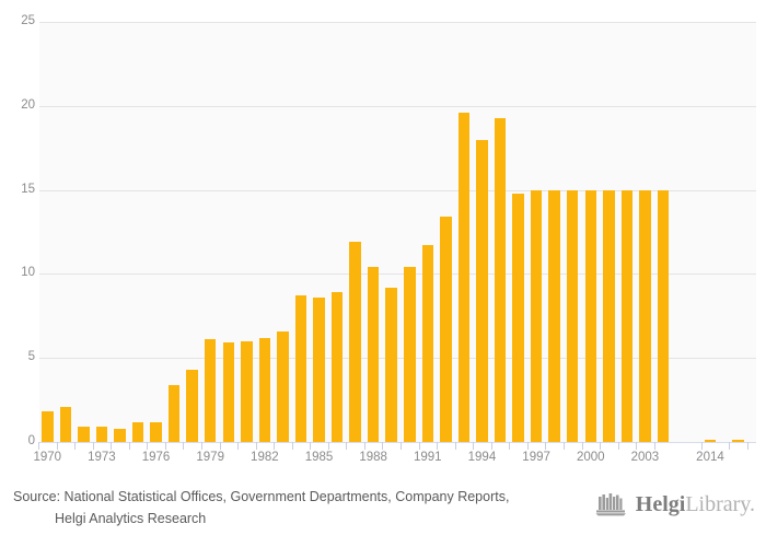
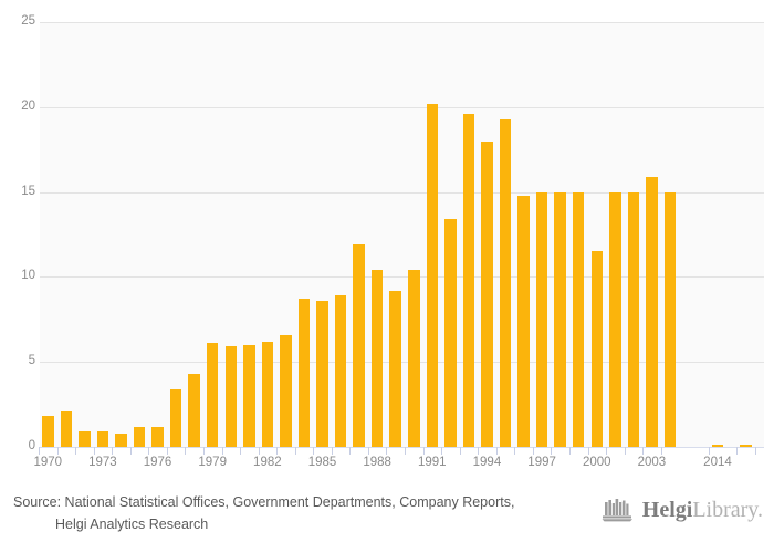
1991: 11.7 -> 20.2
2000: 15.0 -> 11.5
2003: 15.0 -> 15.9
